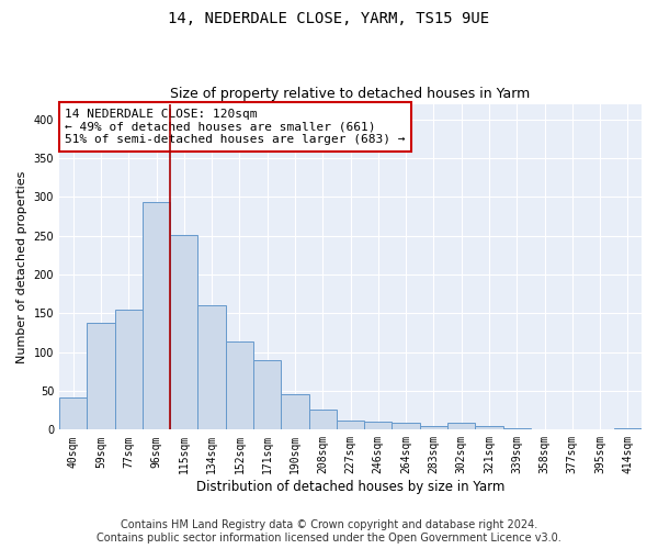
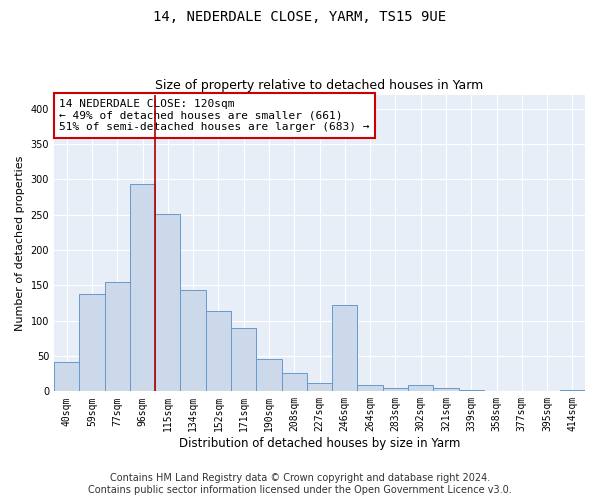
134sqm: 160 -> 144
246sqm: 11 -> 122
